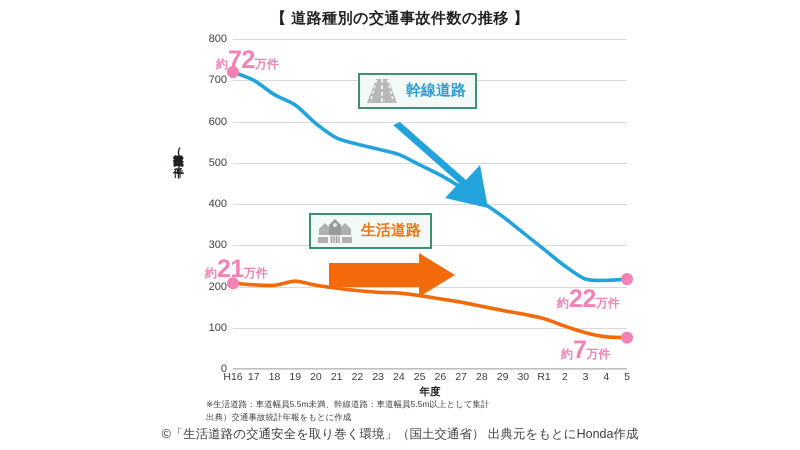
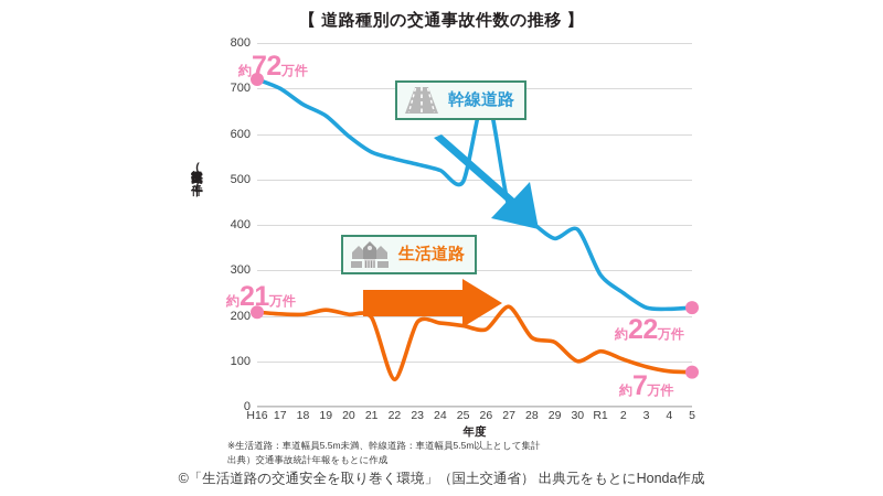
生活道路/22: 190 -> 60
幹線道路/26: 470 -> 690
生活道路/27: 160 -> 220
幹線道路/30: 330 -> 390
生活道路/30: 130 -> 100
